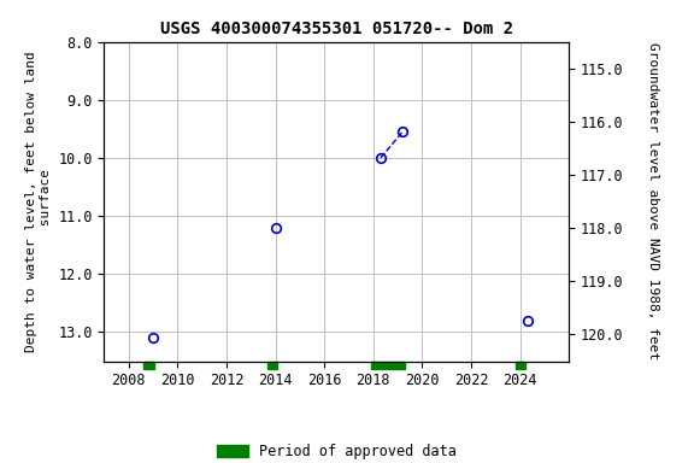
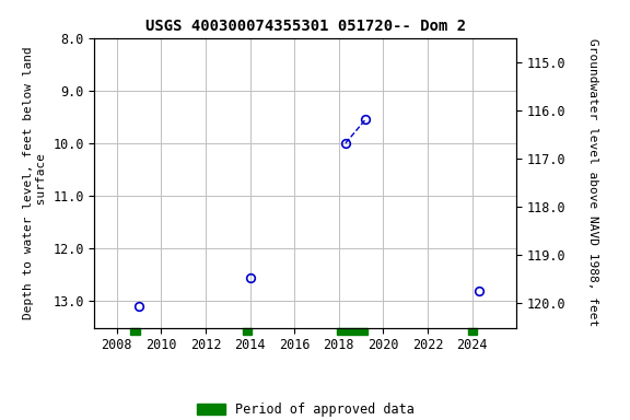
2014: 11.20 -> 12.55
